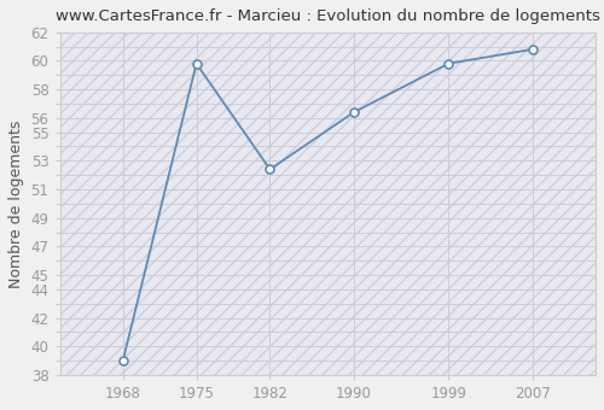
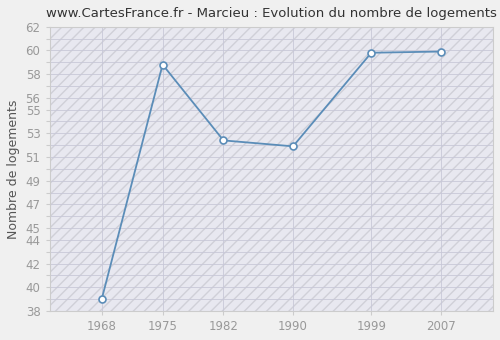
1975: 59.8 -> 58.8
1990: 56.4 -> 51.9
2007: 60.8 -> 59.9
